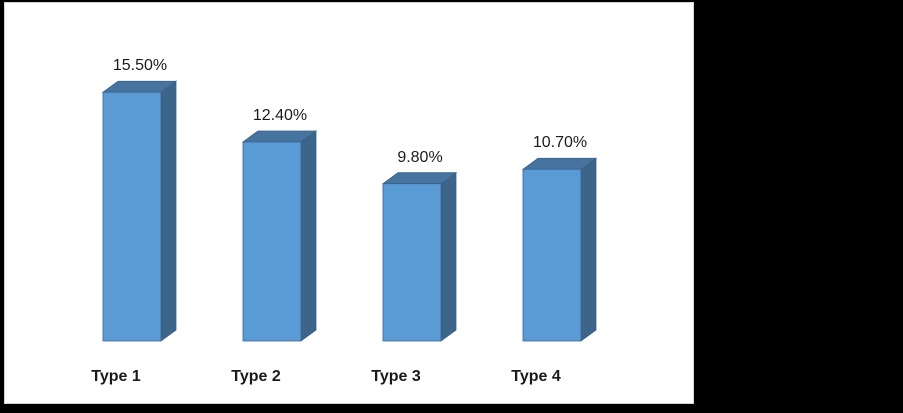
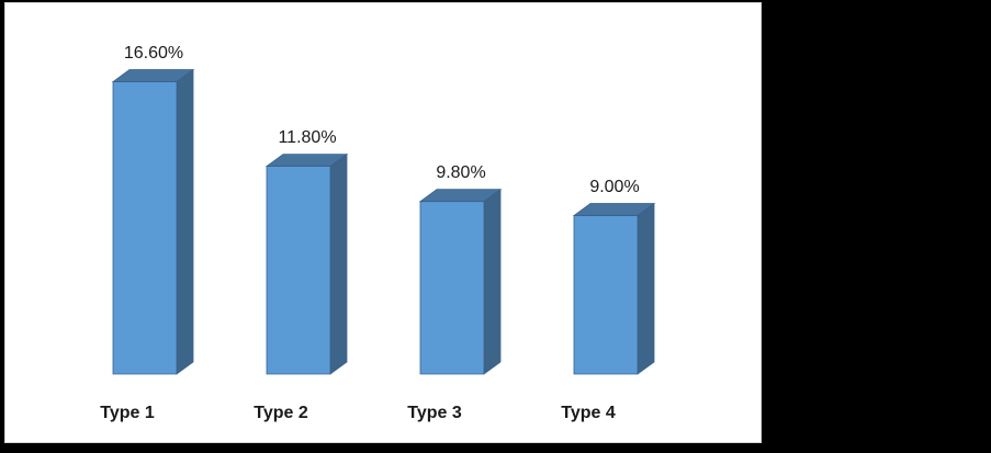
Type 1: 15.50% -> 16.60%
Type 2: 12.40% -> 11.80%
Type 4: 10.70% -> 9.00%
